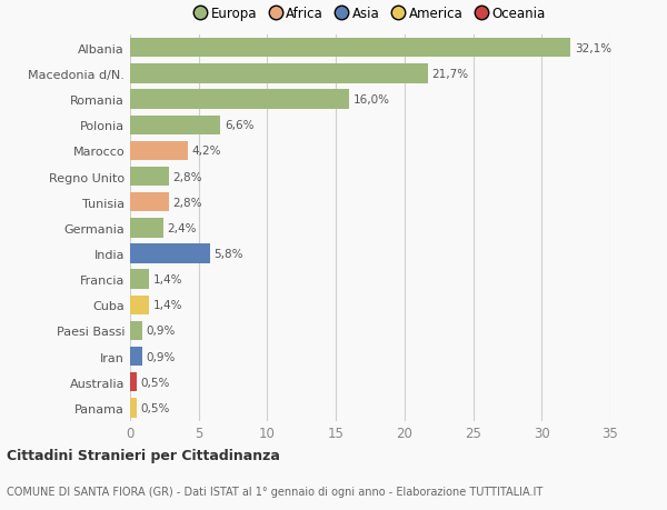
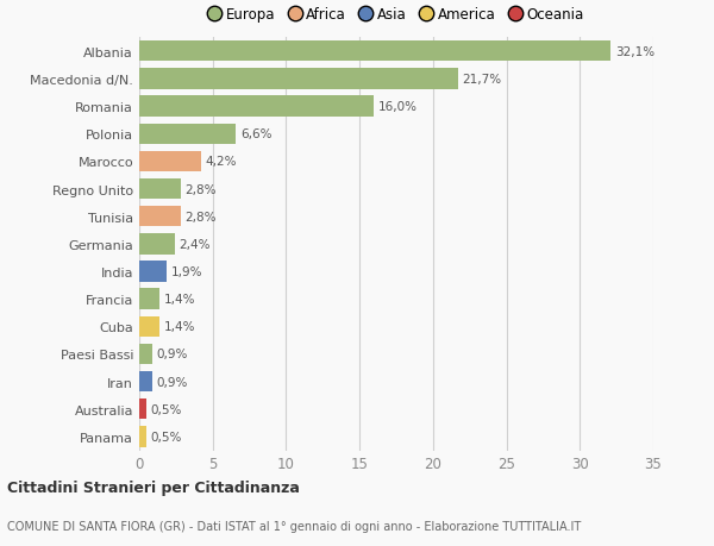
India: 5,8% -> 1,9%
